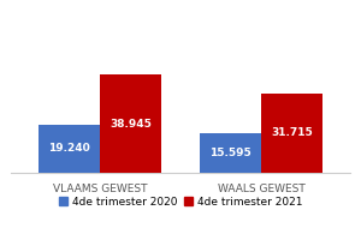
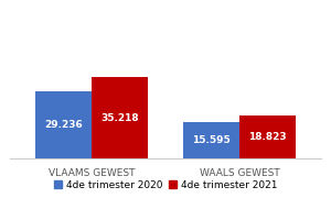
4de trimester 2020/VLAAMS GEWEST: 19.240 -> 29.236
4de trimester 2021/VLAAMS GEWEST: 38.945 -> 35.218
4de trimester 2021/WAALS GEWEST: 31.715 -> 18.823
